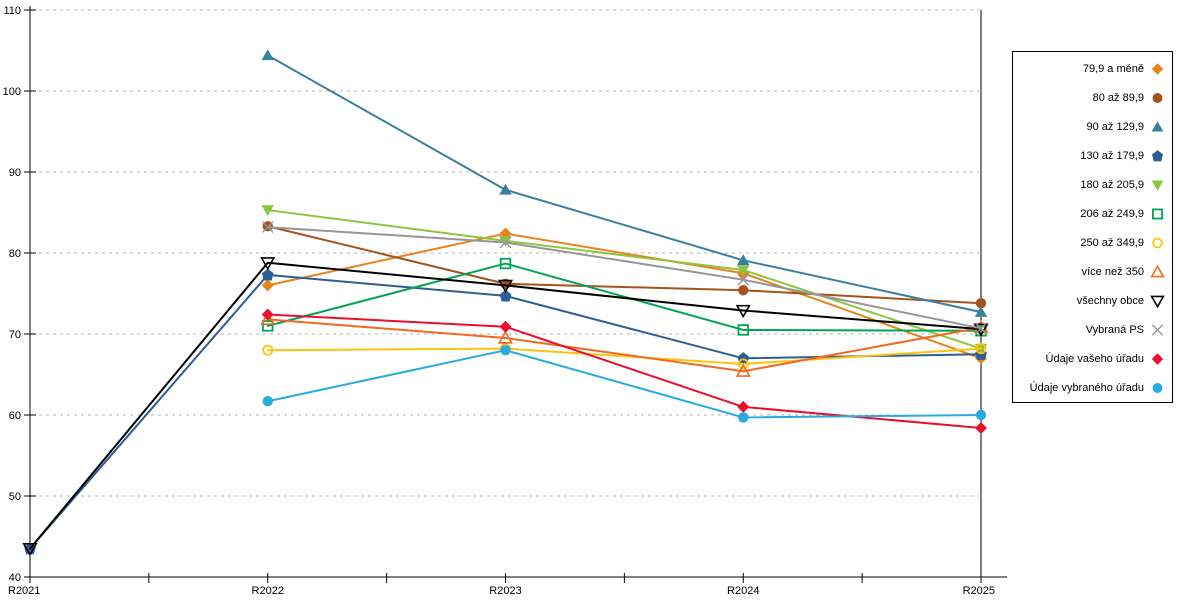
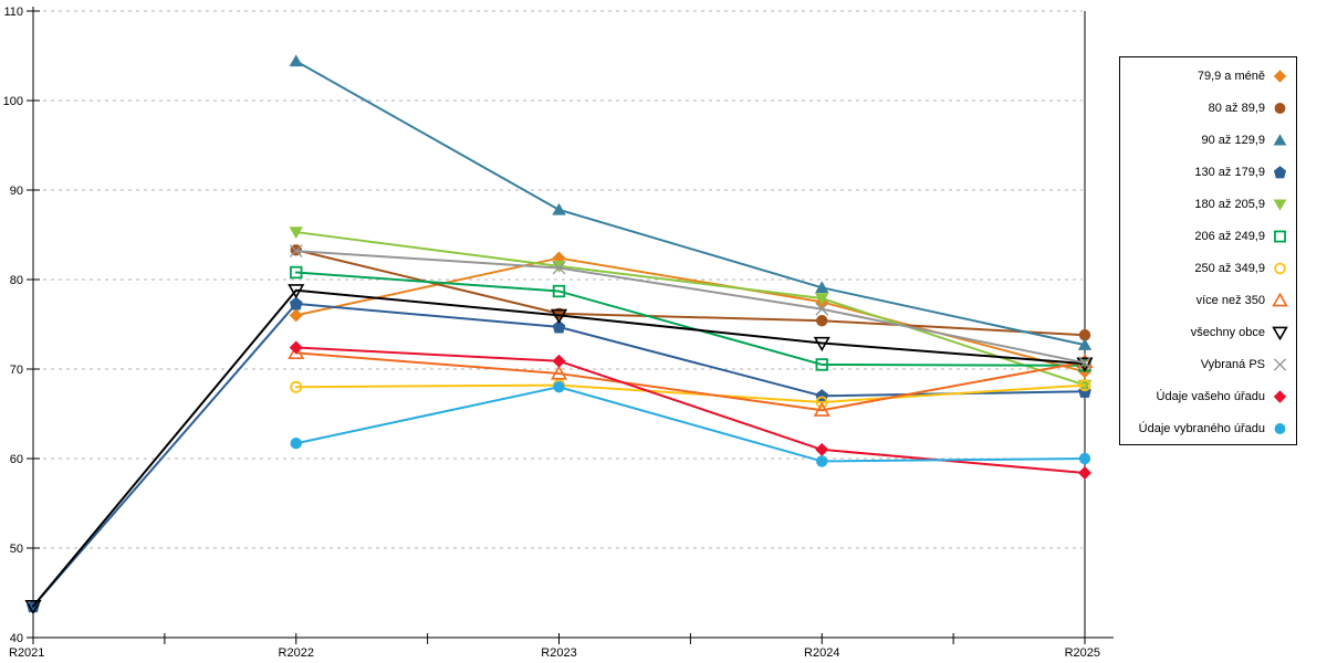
206 až 249,9/R2022: 71 -> 81
79,9 a méně/R2025: 67 -> 70
